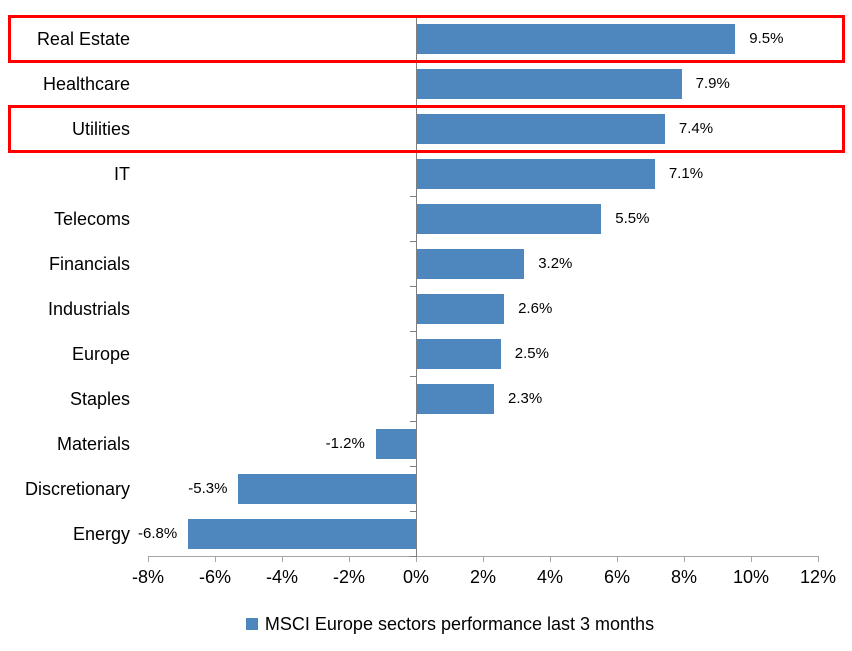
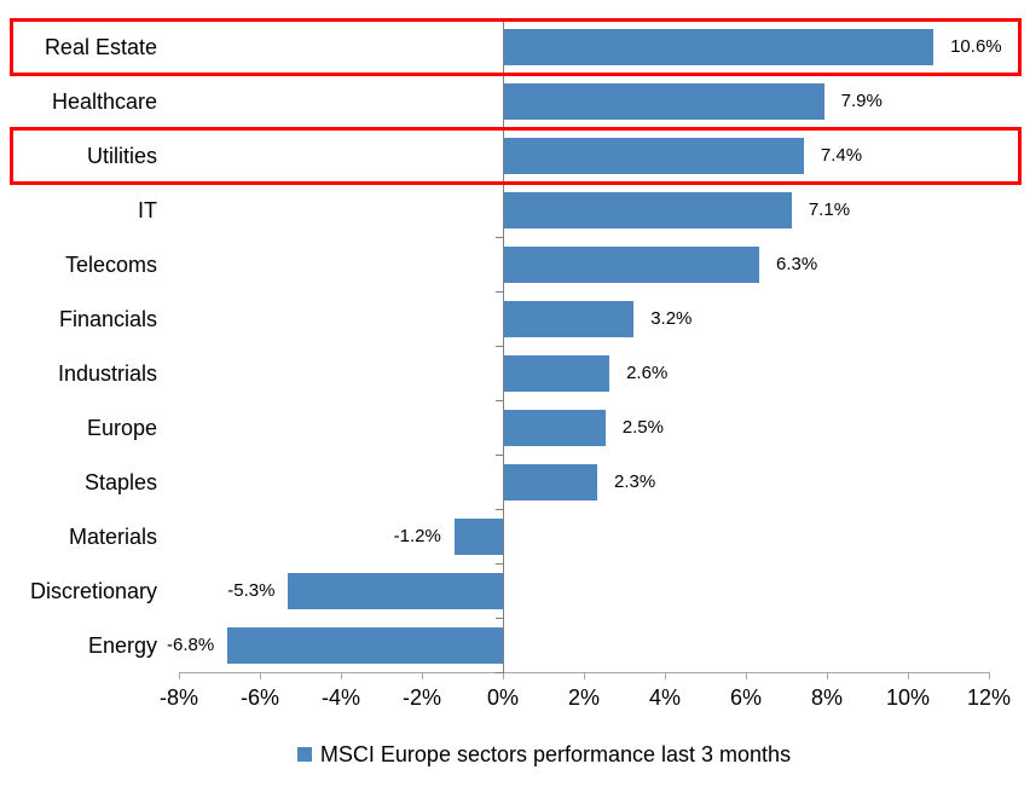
Real Estate: 9.5% -> 10.6%
Telecoms: 5.5% -> 6.3%
